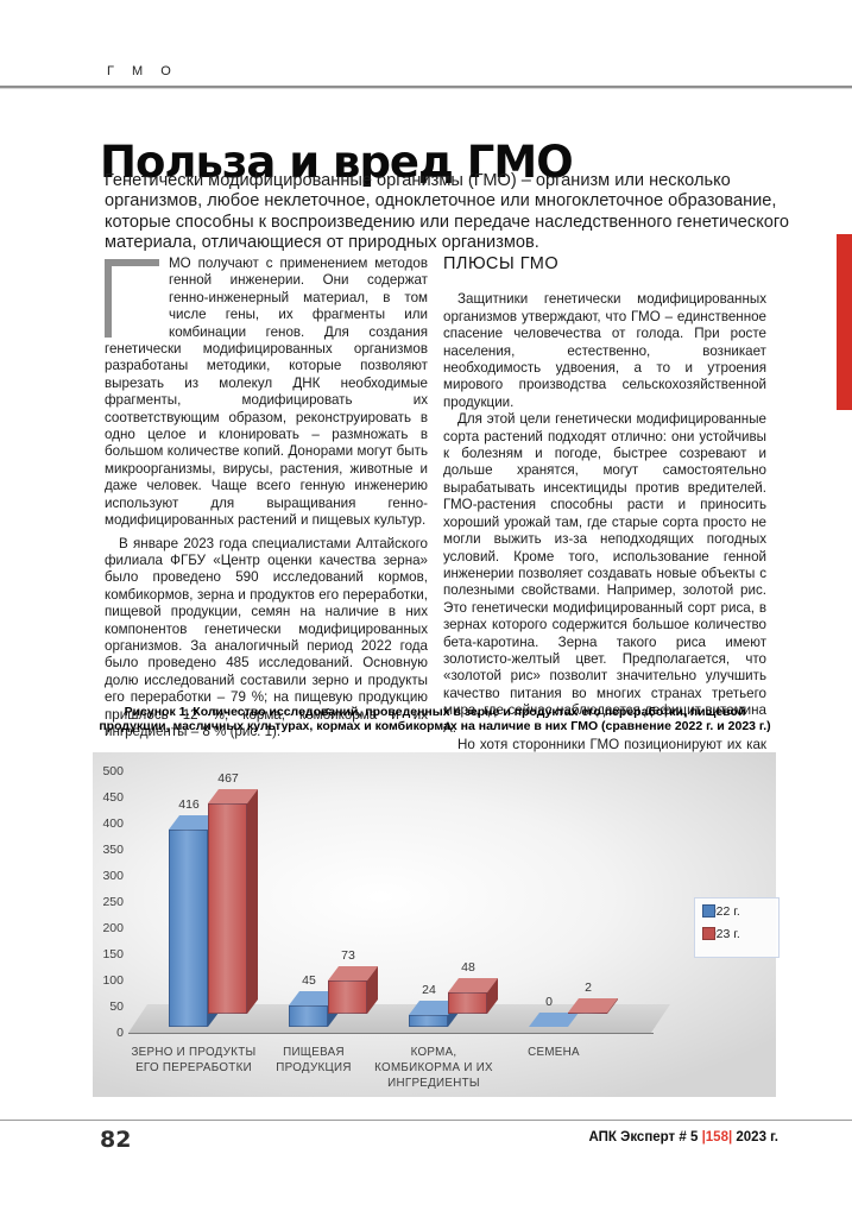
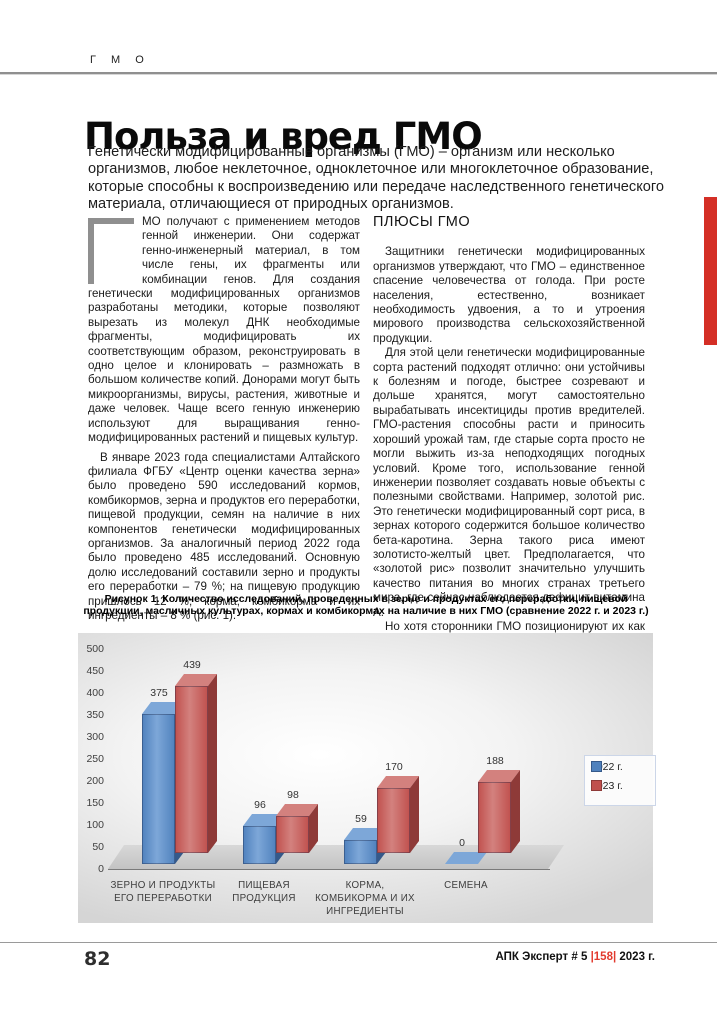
2022 г./ЗЕРНО И ПРОДУКТЫ ЕГО ПЕРЕРАБОТКИ: 416 -> 375
2023 г./ЗЕРНО И ПРОДУКТЫ ЕГО ПЕРЕРАБОТКИ: 467 -> 439
2022 г./ПИЩЕВАЯ ПРОДУКЦИЯ: 45 -> 96
2023 г./ПИЩЕВАЯ ПРОДУКЦИЯ: 73 -> 98
2022 г./КОРМА, КОМБИКОРМА И ИХ ИНГРЕДИЕНТЫ: 24 -> 59
2023 г./КОРМА, КОМБИКОРМА И ИХ ИНГРЕДИЕНТЫ: 48 -> 170
2023 г./СЕМЕНА: 2 -> 188
